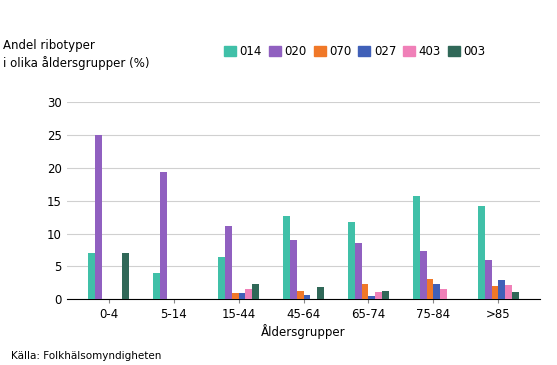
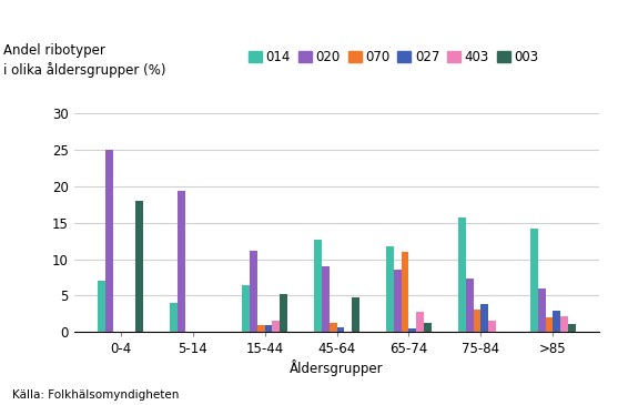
003/0-4: 7.0 -> 18.0
003/15-44: 2.4 -> 5.2
003/45-64: 1.8 -> 4.8
070/65-74: 2.3 -> 11.0
403/65-74: 1.1 -> 2.8
027/75-84: 2.3 -> 3.8
